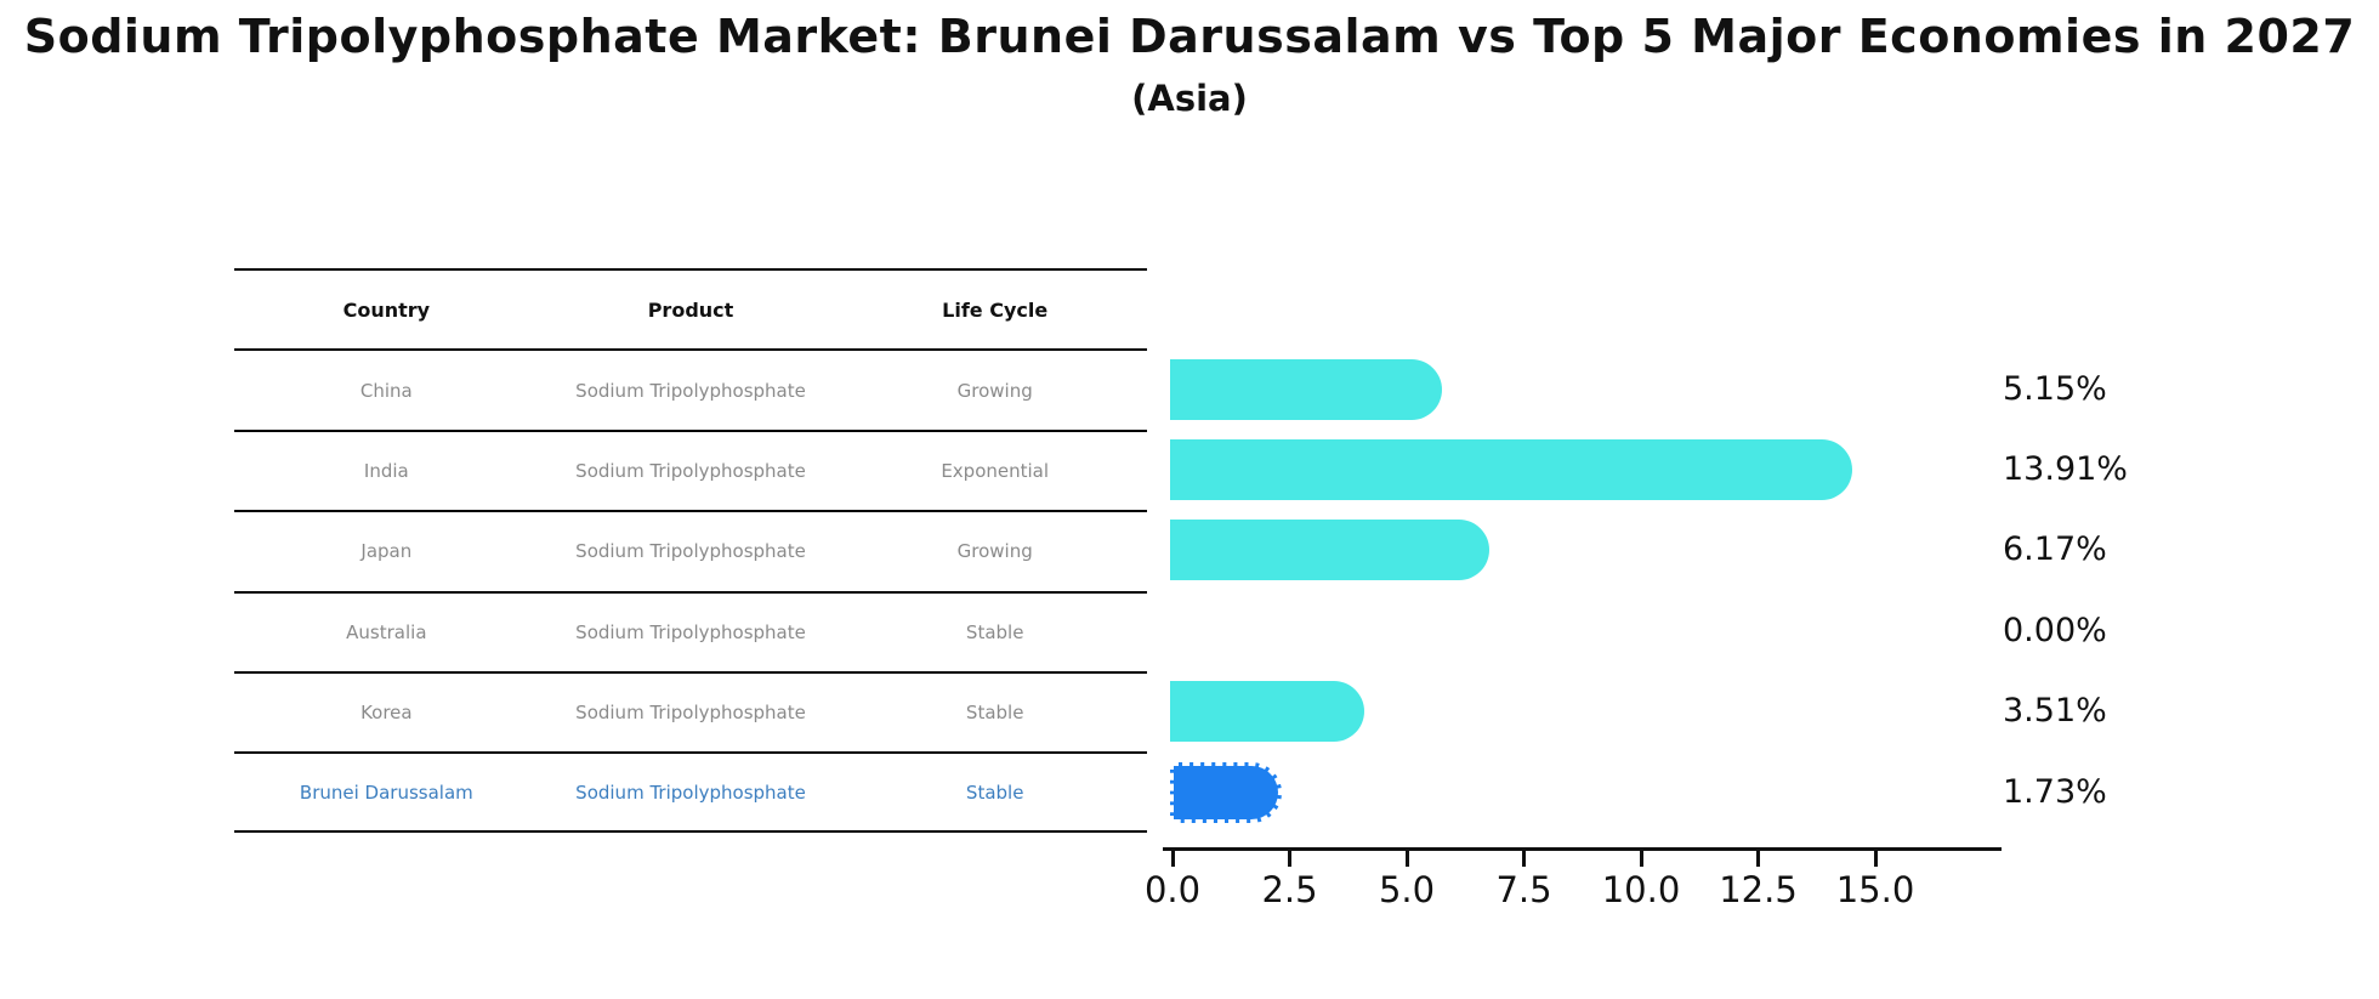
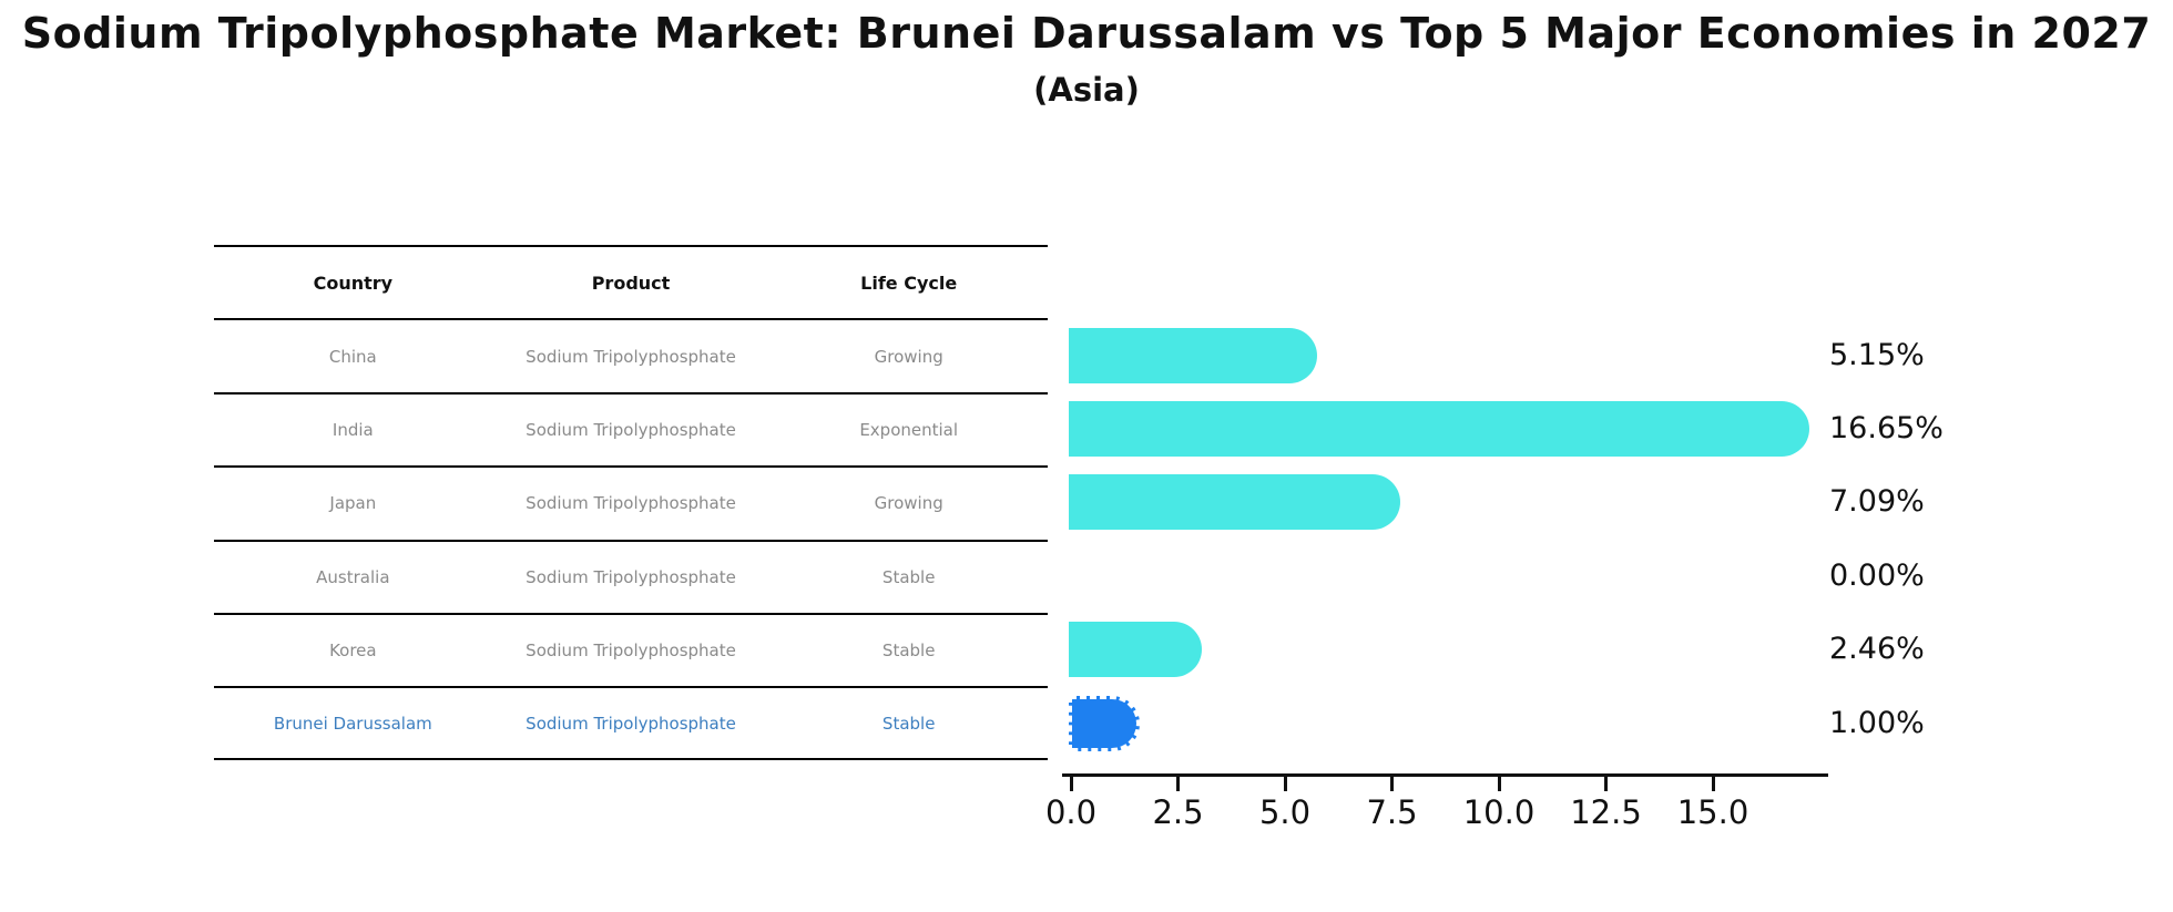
India: 13.91% -> 16.65%
Japan: 6.17% -> 7.09%
Korea: 3.51% -> 2.46%
Brunei Darussalam: 1.73% -> 1.00%
